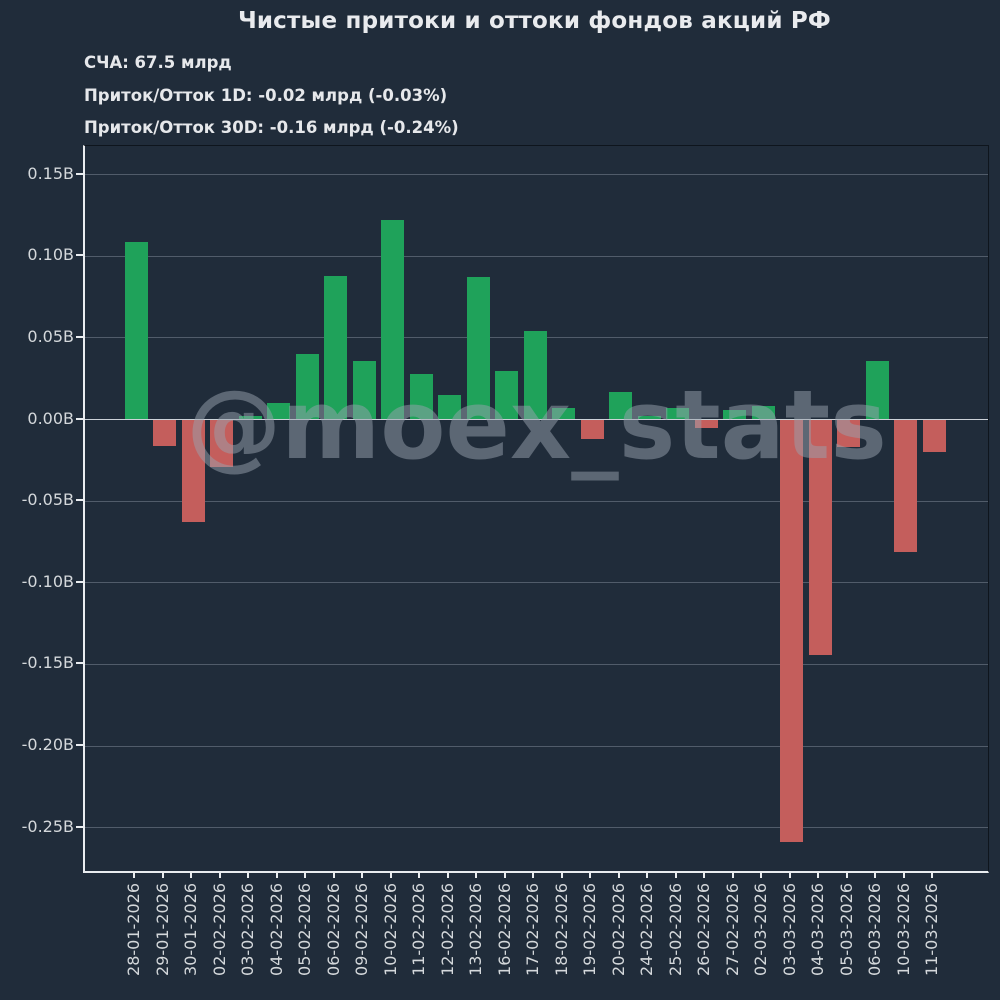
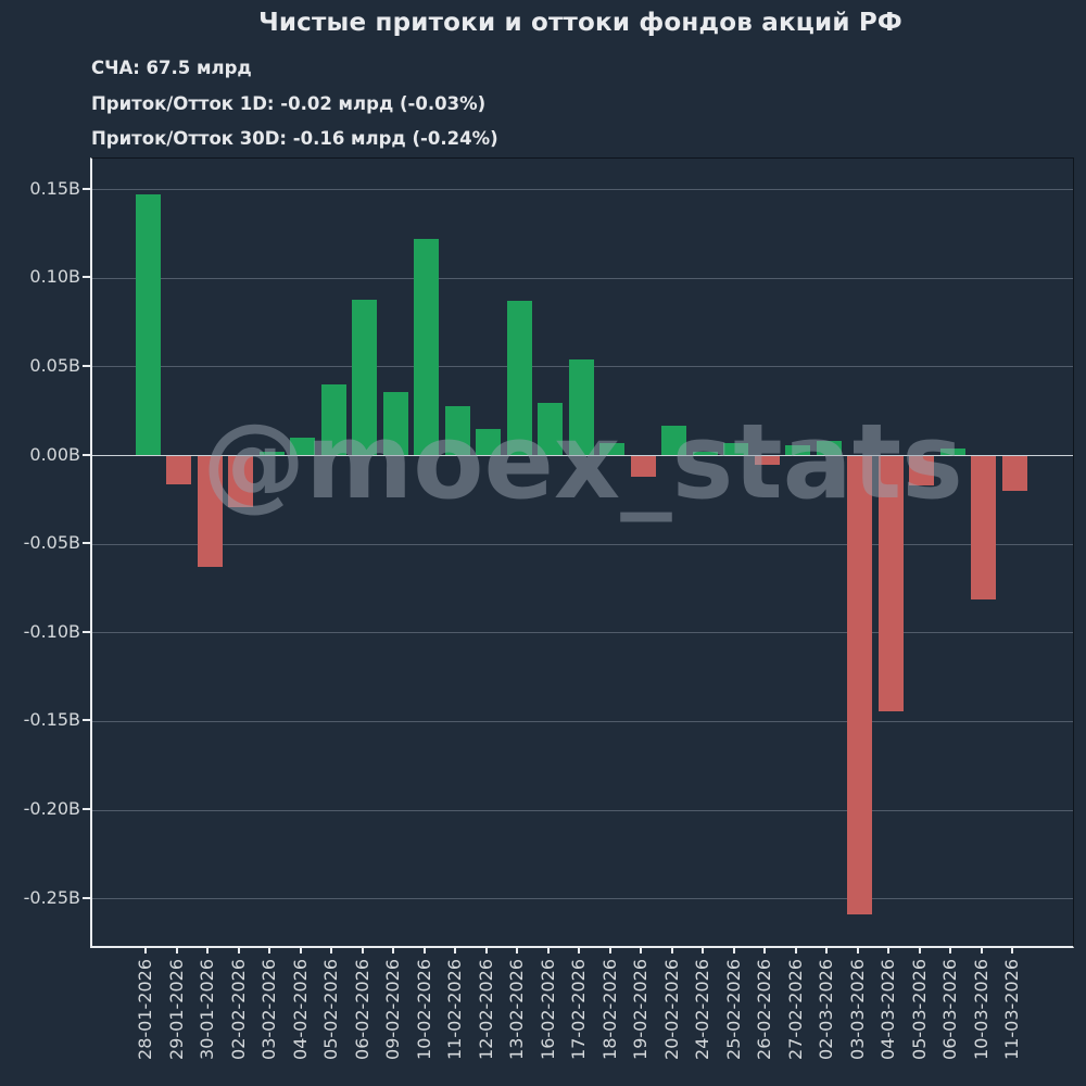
28-01-2026: 0.109B -> 0.147B
06-03-2026: 0.036B -> 0.004B
